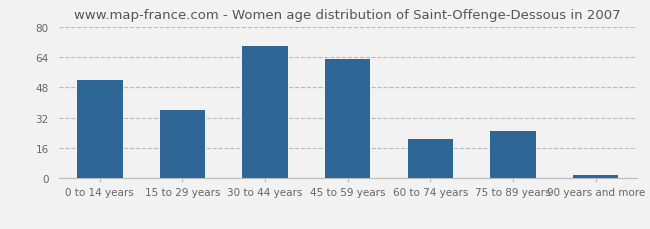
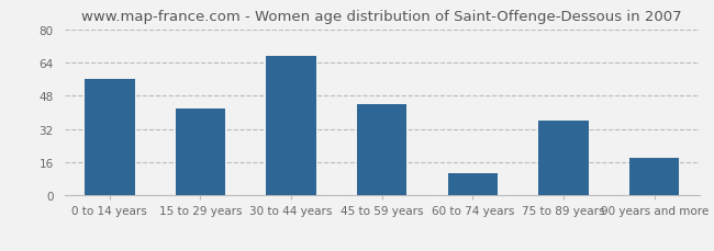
0 to 14 years: 52 -> 56
15 to 29 years: 36 -> 42
30 to 44 years: 70 -> 67
45 to 59 years: 63 -> 44
60 to 74 years: 21 -> 11
75 to 89 years: 25 -> 36
90 years and more: 2 -> 18
